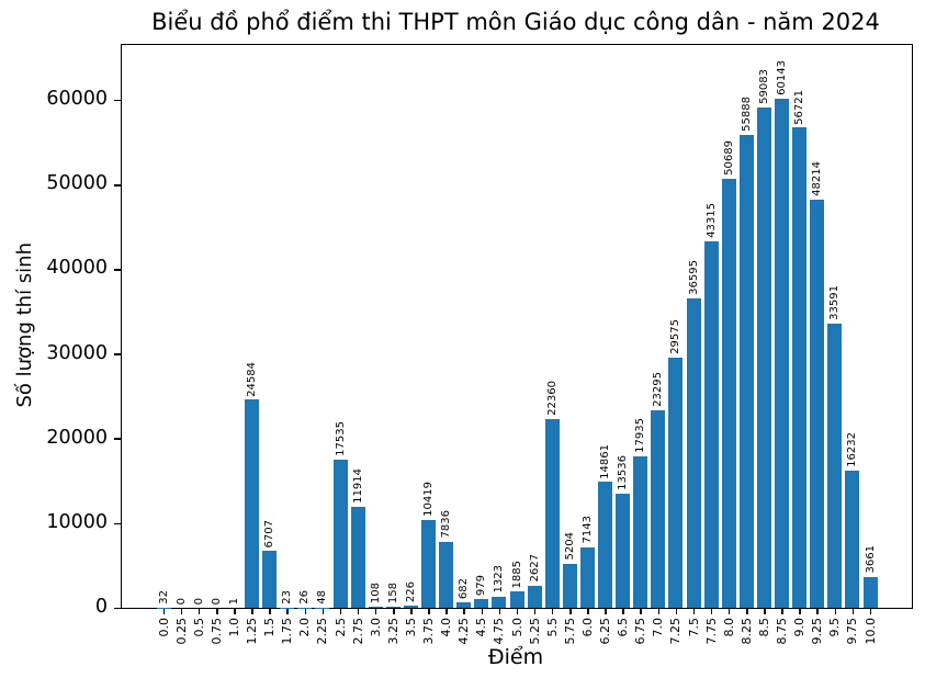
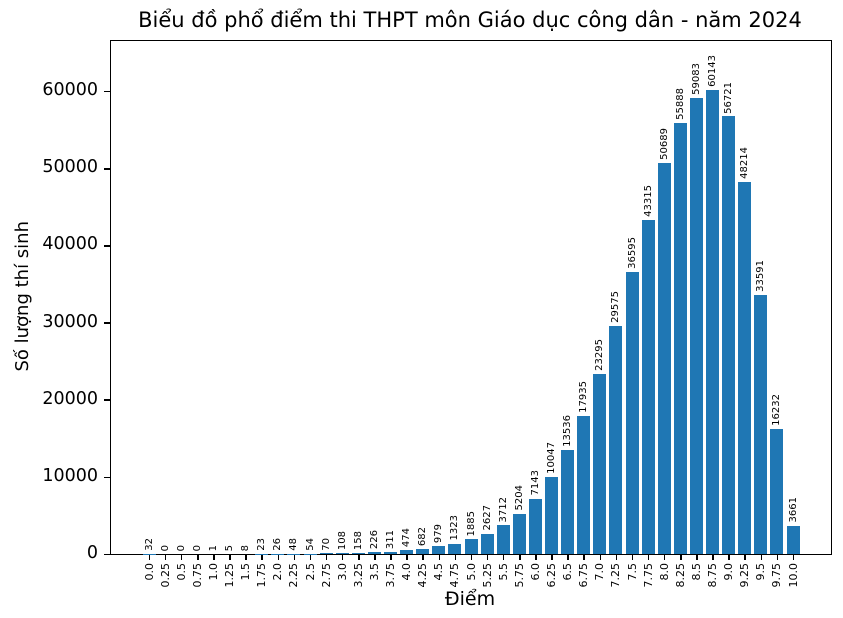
1.25: 24584 -> 5
1.5: 6707 -> 8
2.5: 17535 -> 54
2.75: 11914 -> 70
3.75: 10419 -> 311
4.0: 7836 -> 474
5.5: 22360 -> 3712
6.25: 14861 -> 10047
